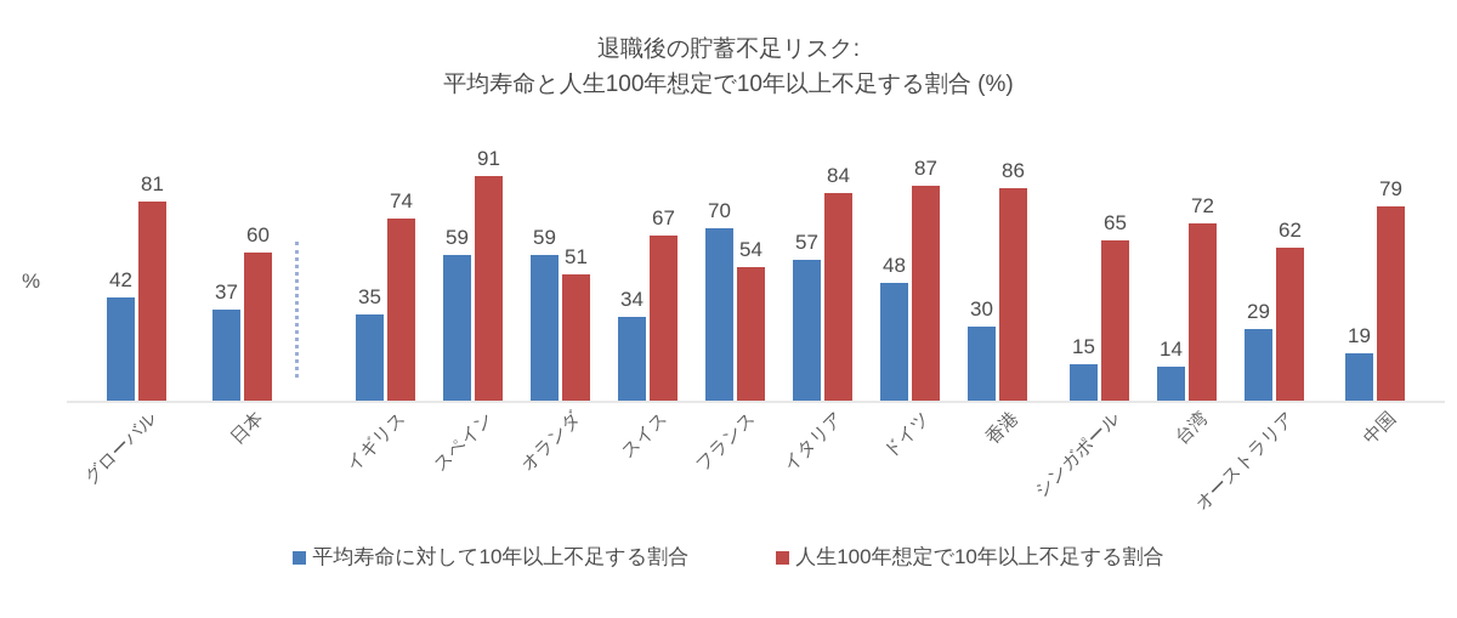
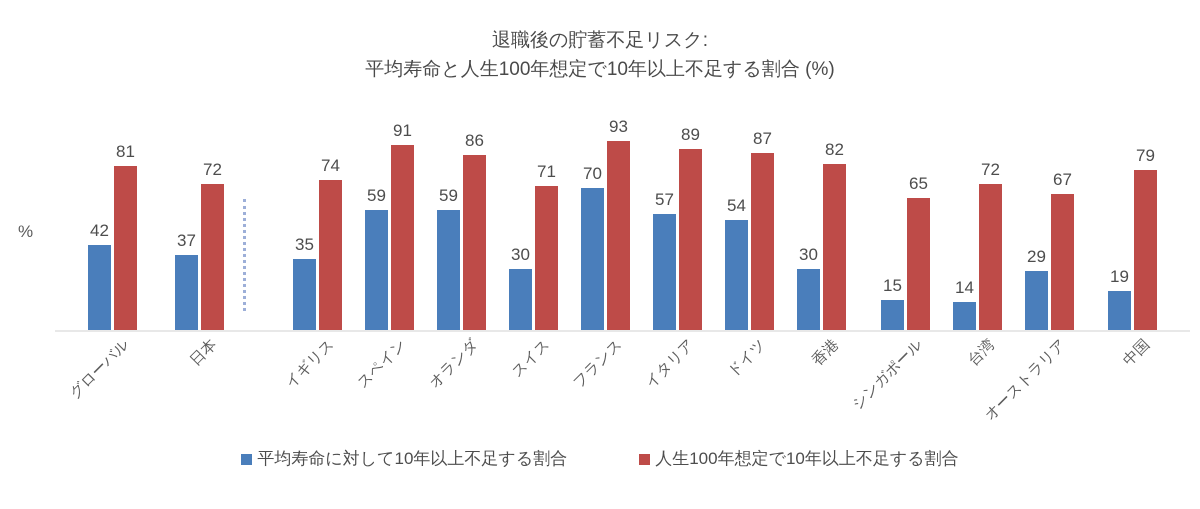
人生100年想定で10年以上不足する割合/日本: 60 -> 72
人生100年想定で10年以上不足する割合/オランダ: 51 -> 86
平均寿命に対して10年以上不足する割合/スイス: 34 -> 30
人生100年想定で10年以上不足する割合/スイス: 67 -> 71
人生100年想定で10年以上不足する割合/フランス: 54 -> 93
人生100年想定で10年以上不足する割合/イタリア: 84 -> 89
平均寿命に対して10年以上不足する割合/ドイツ: 48 -> 54
人生100年想定で10年以上不足する割合/香港: 86 -> 82
人生100年想定で10年以上不足する割合/オーストラリア: 62 -> 67
